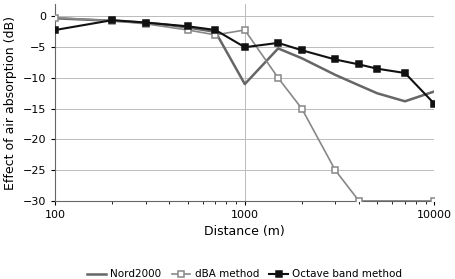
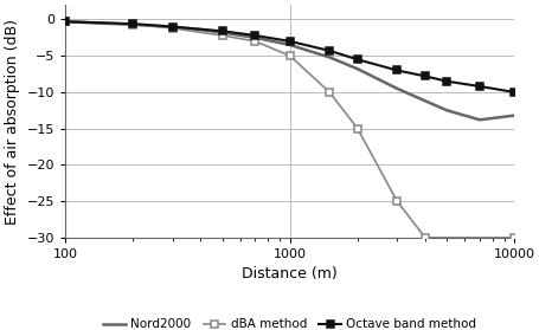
Octave band method/100: -2.2 -> -0.3
Nord2000/1000: -11.0 -> -3.5
dBA method/1000: -2.2 -> -5.0
Octave band method/1000: -5.0 -> -3.0
Nord2000/10000: -12.2 -> -13.2
Octave band method/10000: -14.2 -> -10.0
